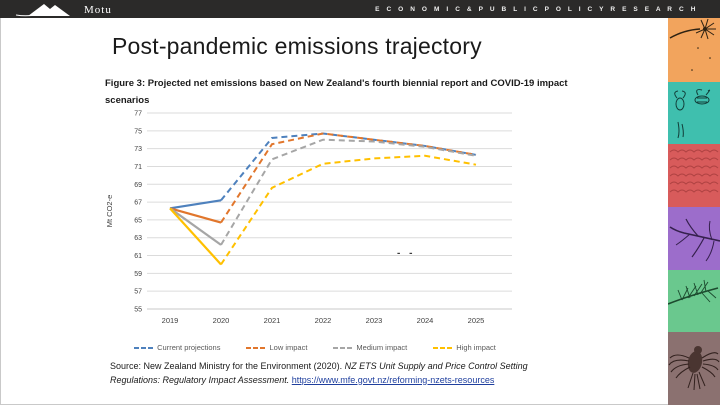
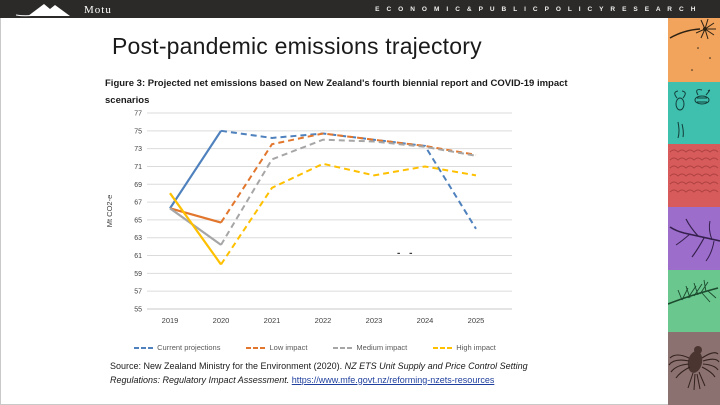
High impact/2019: 66 -> 68
Current projections/2020: 67 -> 75
High impact/2023: 72 -> 70
High impact/2024: 72 -> 71
Current projections/2025: 72 -> 64
High impact/2025: 71 -> 70
